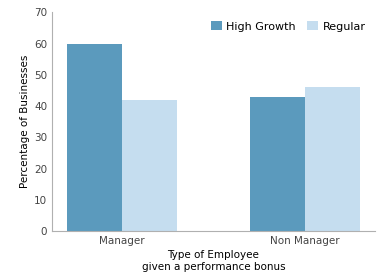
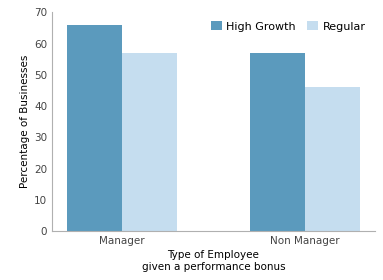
High Growth/Manager: 60 -> 66
Regular/Manager: 42 -> 57
High Growth/Non Manager: 43 -> 57
